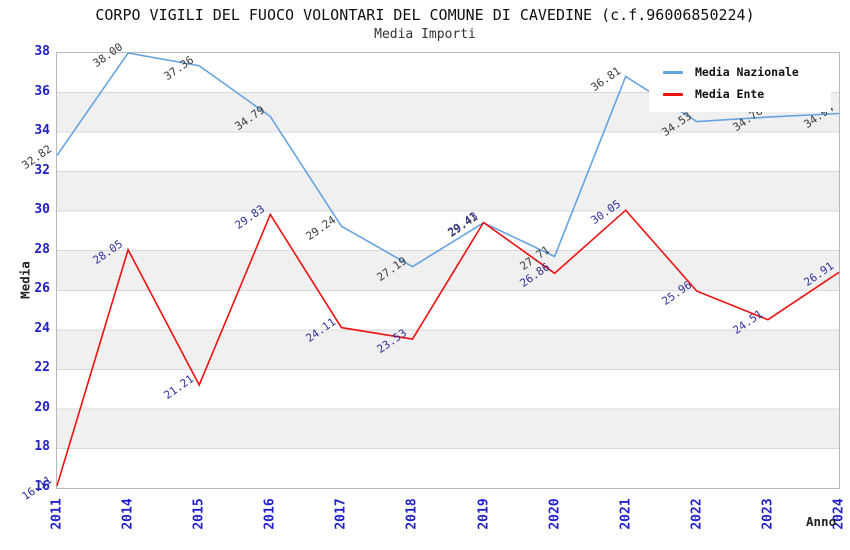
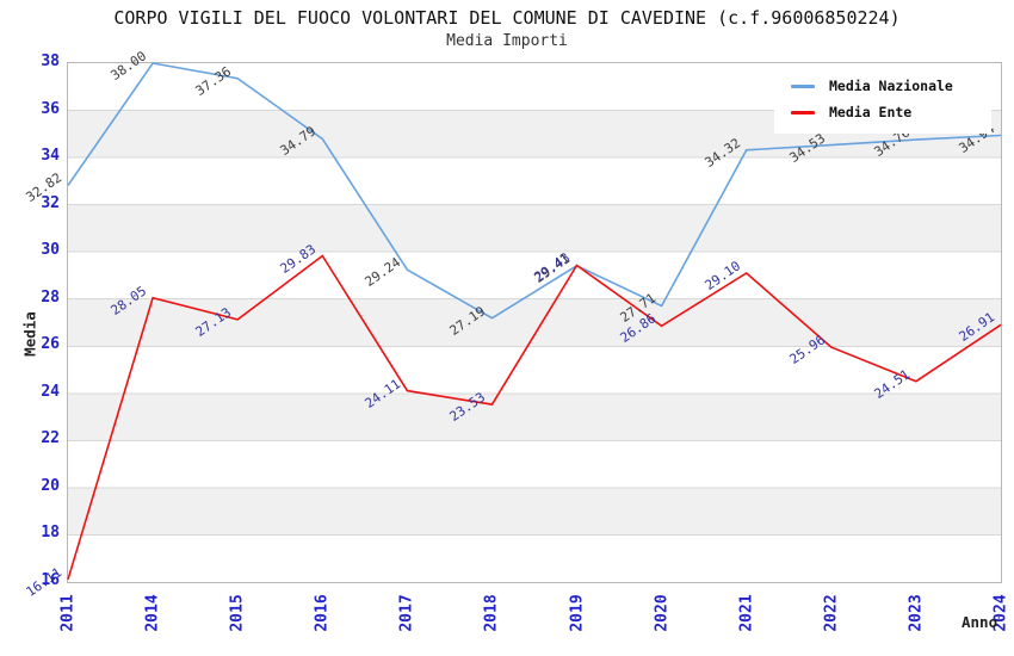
Media Ente/2015: 21.21 -> 27.13
Media Nazionale/2021: 36.81 -> 34.32
Media Ente/2021: 30.05 -> 29.10
